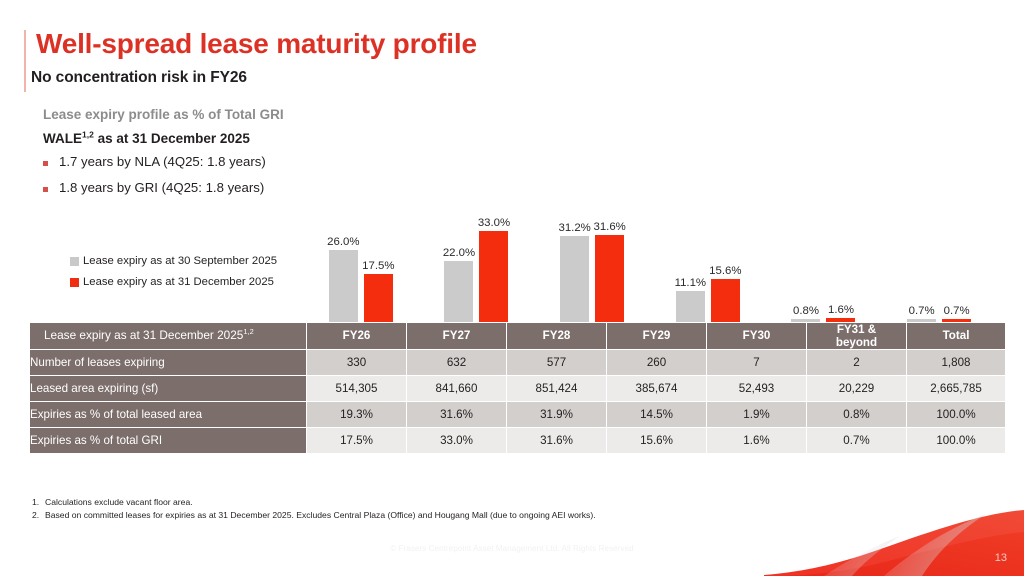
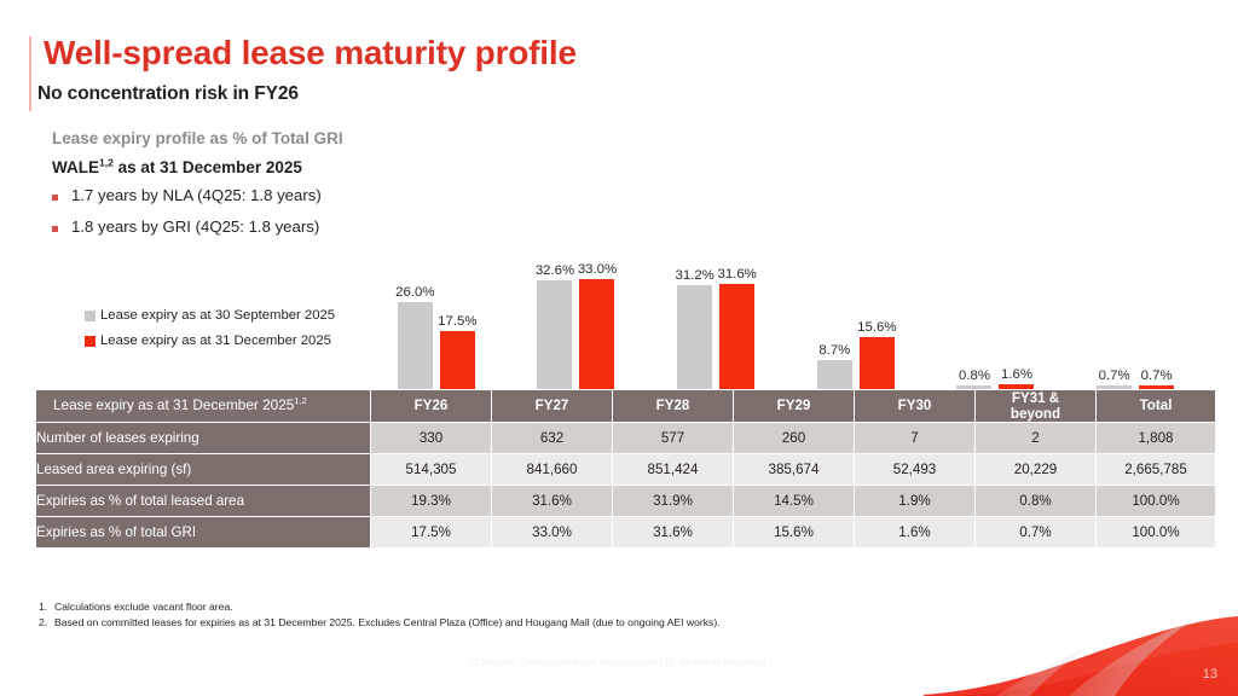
Lease expiry as at 30 September 2025/FY27: 22.0% -> 32.6%
Lease expiry as at 30 September 2025/FY29: 11.1% -> 8.7%
